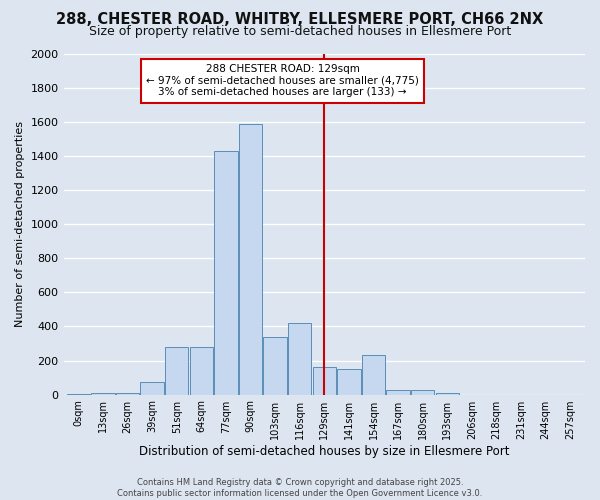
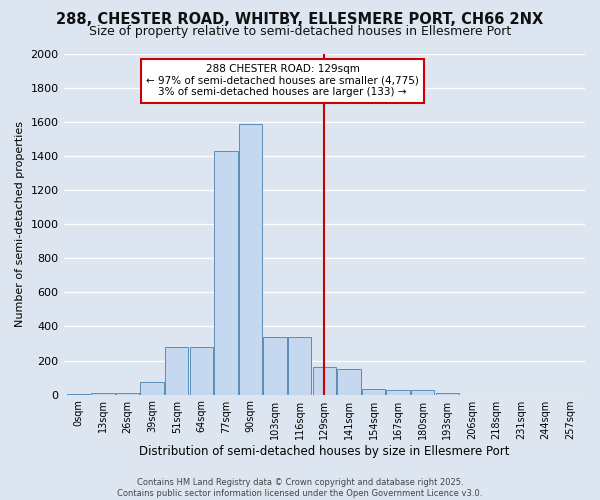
116sqm: 420 -> 340
154sqm: 230 -> 30
